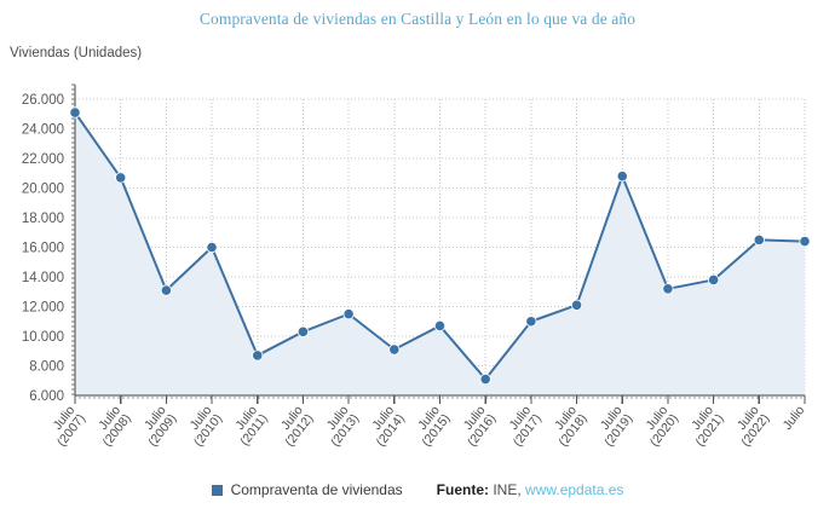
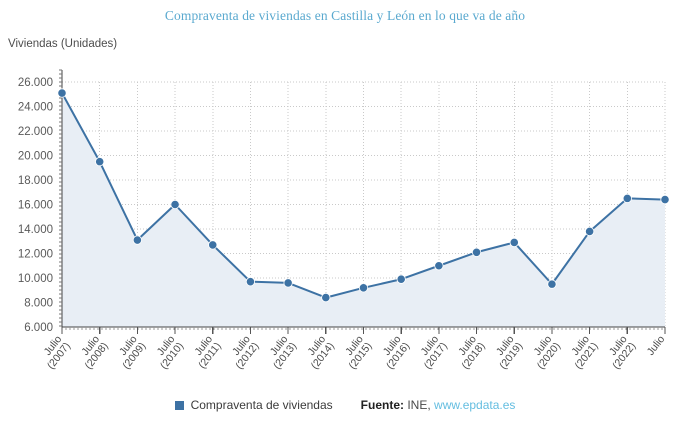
Julio (2008): 20700 -> 19500
Julio (2011): 8700 -> 12700
Julio (2012): 10300 -> 9700
Julio (2013): 11500 -> 9600
Julio (2014): 9100 -> 8400
Julio (2015): 10700 -> 9200
Julio (2016): 7100 -> 9900
Julio (2019): 20800 -> 12900
Julio (2020): 13200 -> 9500
